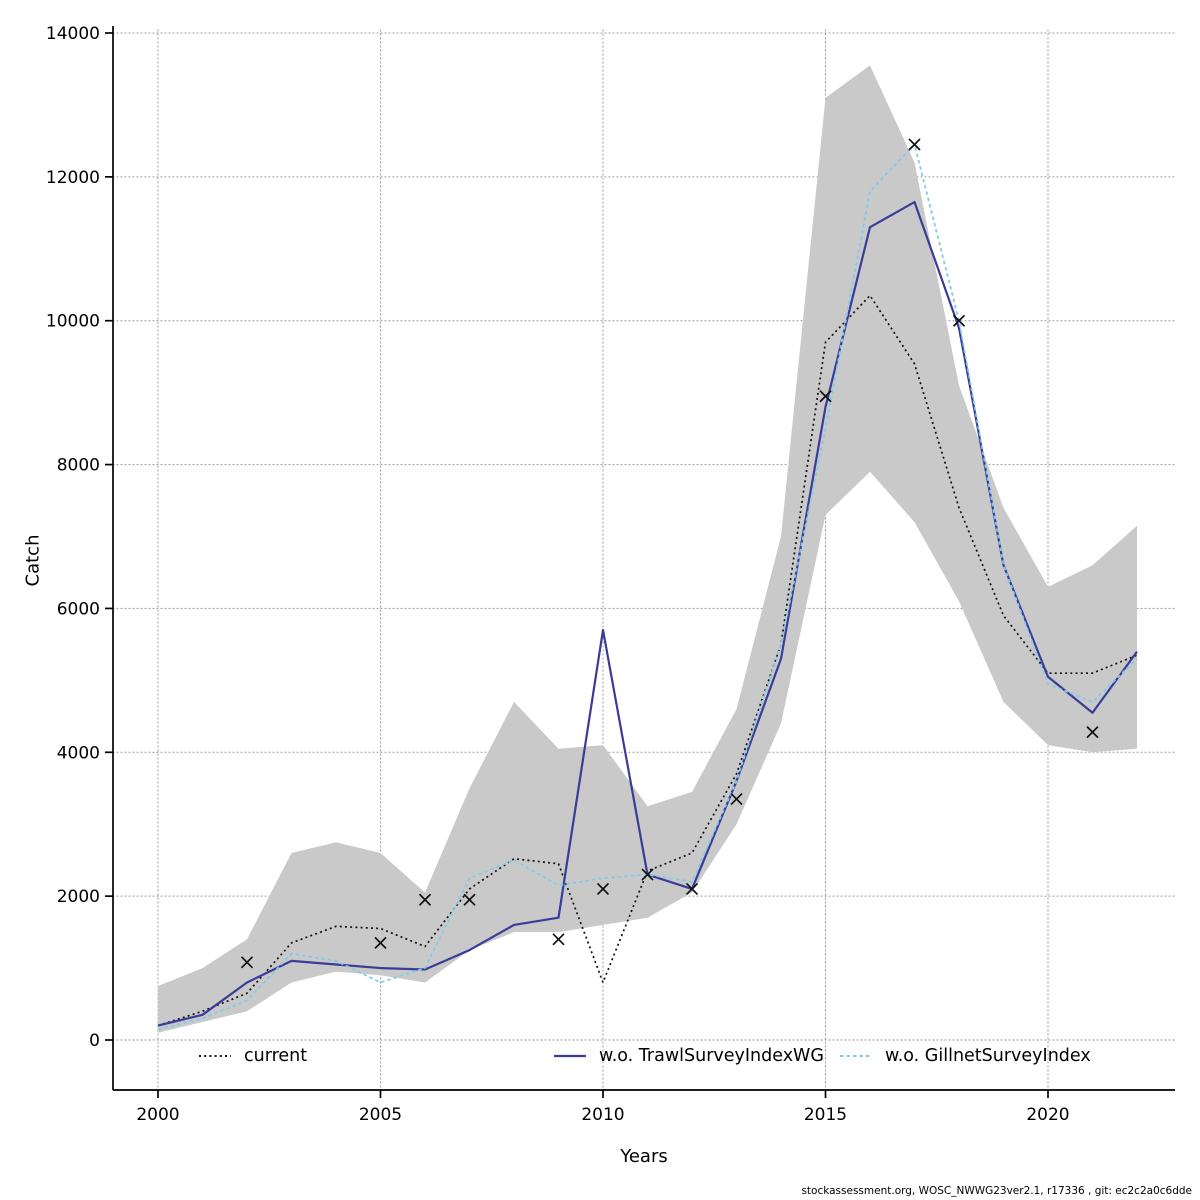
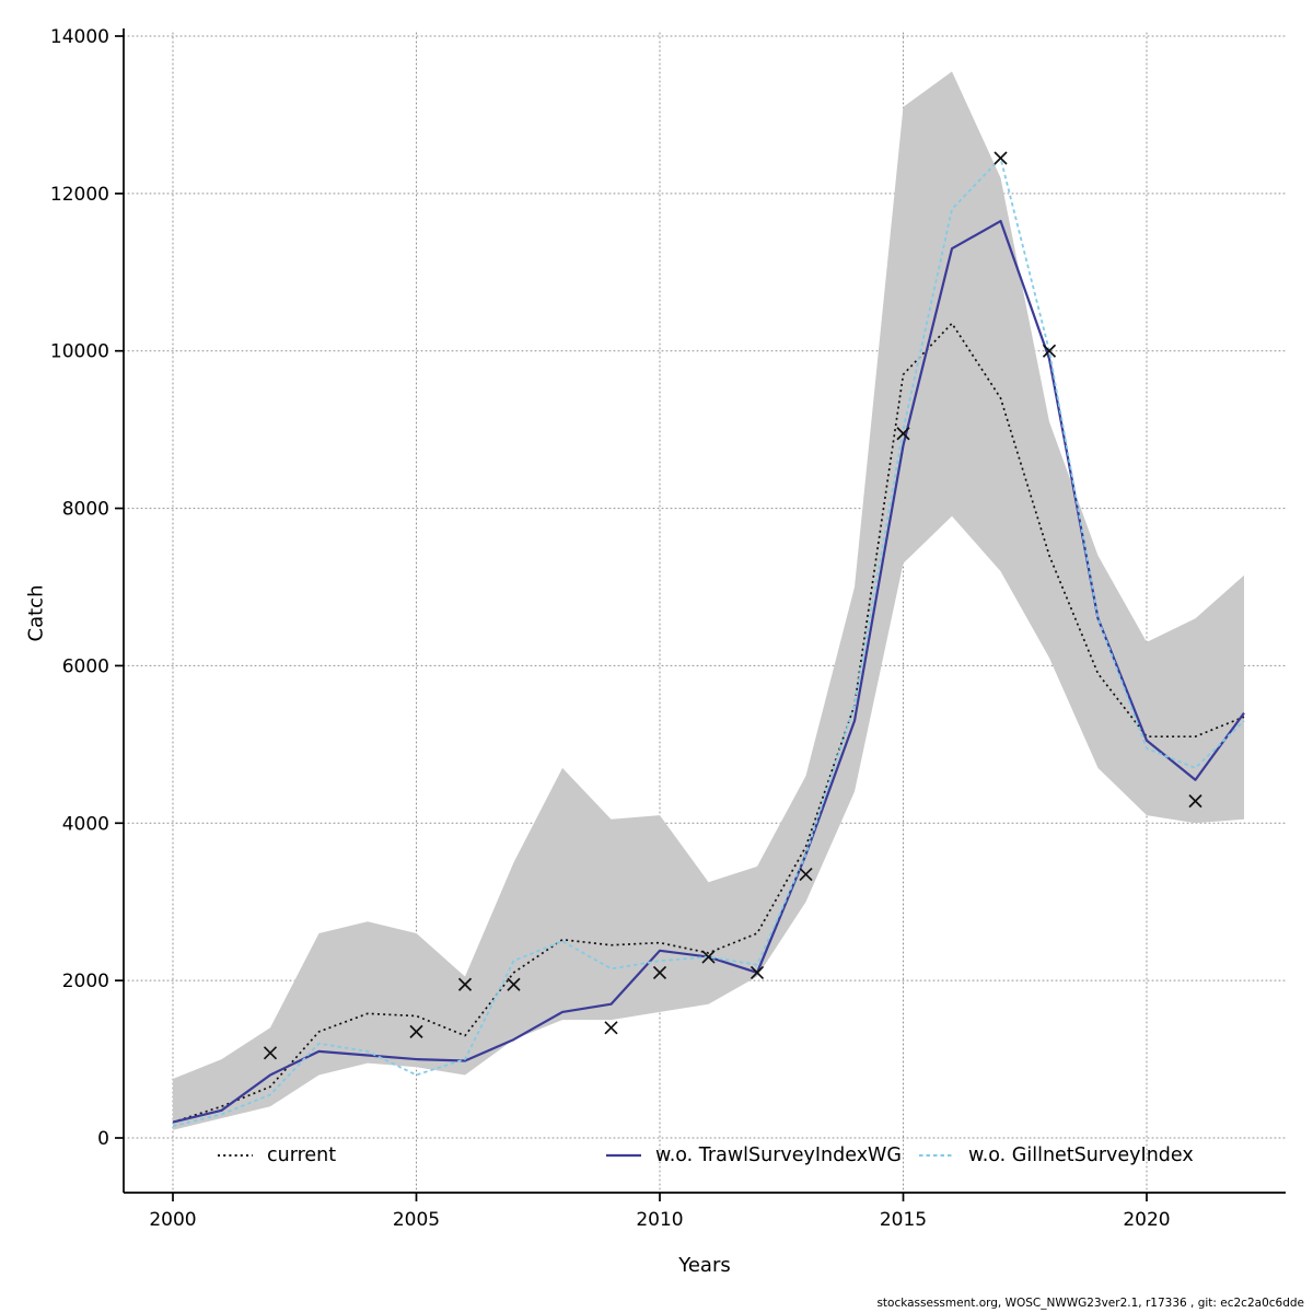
current/2010: 800 -> 2500
w.o. TrawlSurveyIndexWG/2010: 5700 -> 2400
w.o. GillnetSurveyIndex/2015: 8500 -> 9000
